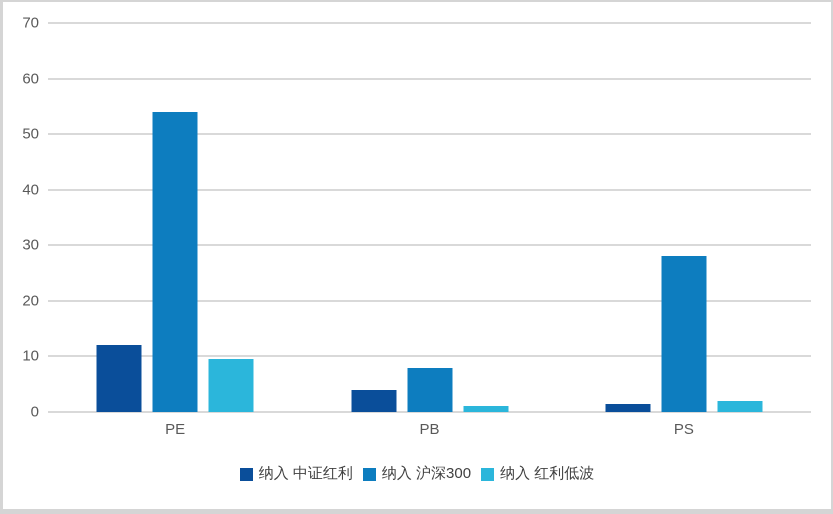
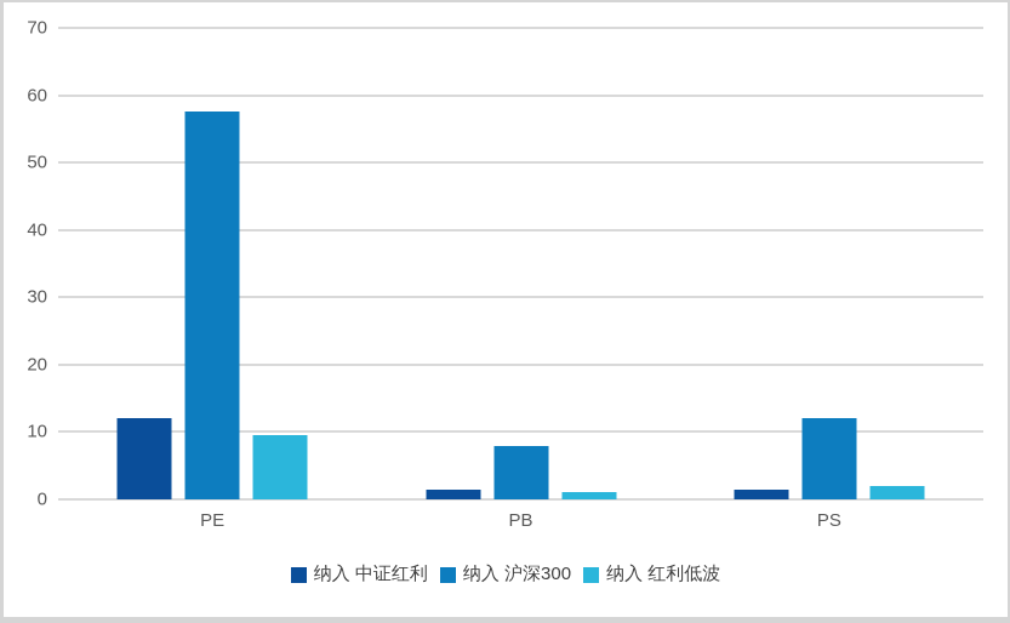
纳入 沪深300/PE: 54 -> 58
纳入 中证红利/PB: 4 -> 2
纳入 沪深300/PS: 28 -> 12
